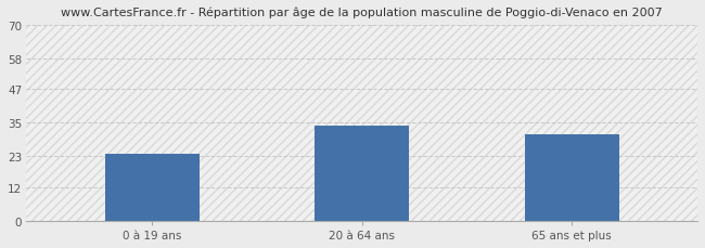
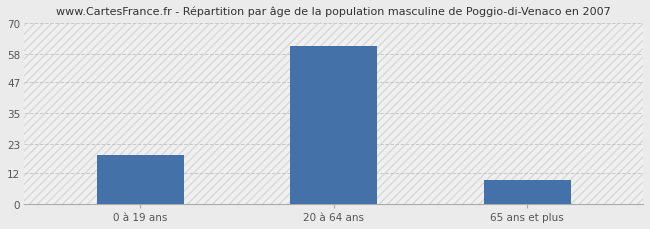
0 à 19 ans: 24 -> 19
20 à 64 ans: 34 -> 61
65 ans et plus: 31 -> 9
